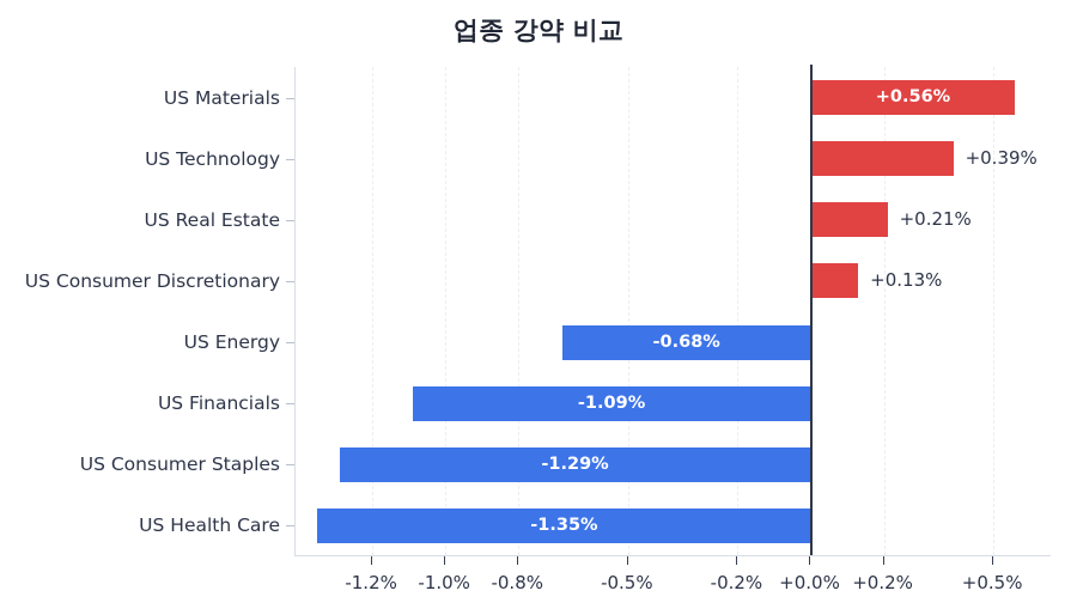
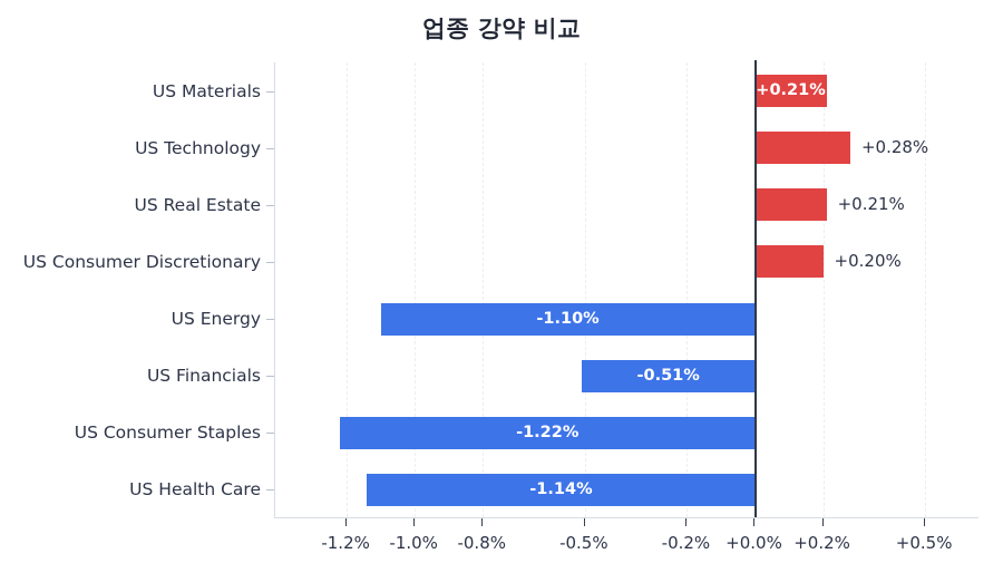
US Materials: +0.56% -> +0.21%
US Technology: +0.39% -> +0.28%
US Consumer Discretionary: +0.13% -> +0.20%
US Energy: -0.68% -> -1.10%
US Financials: -1.09% -> -0.51%
US Consumer Staples: -1.29% -> -1.22%
US Health Care: -1.35% -> -1.14%
